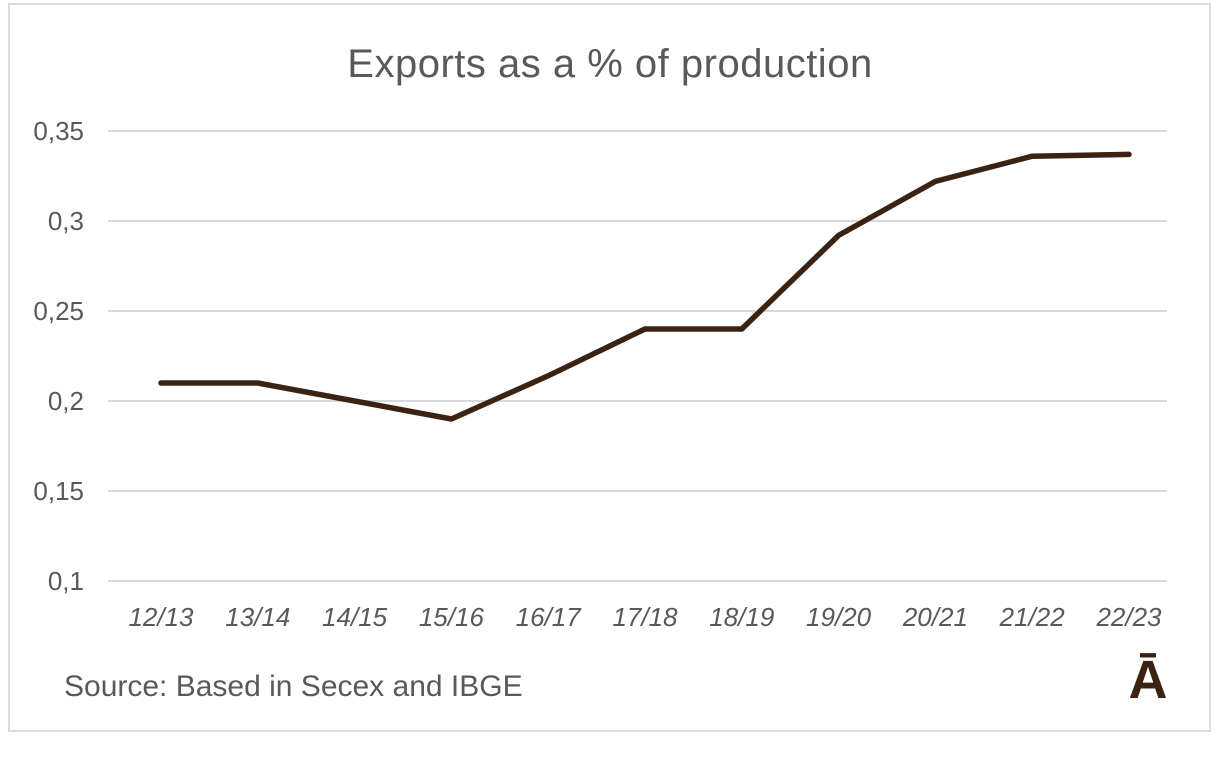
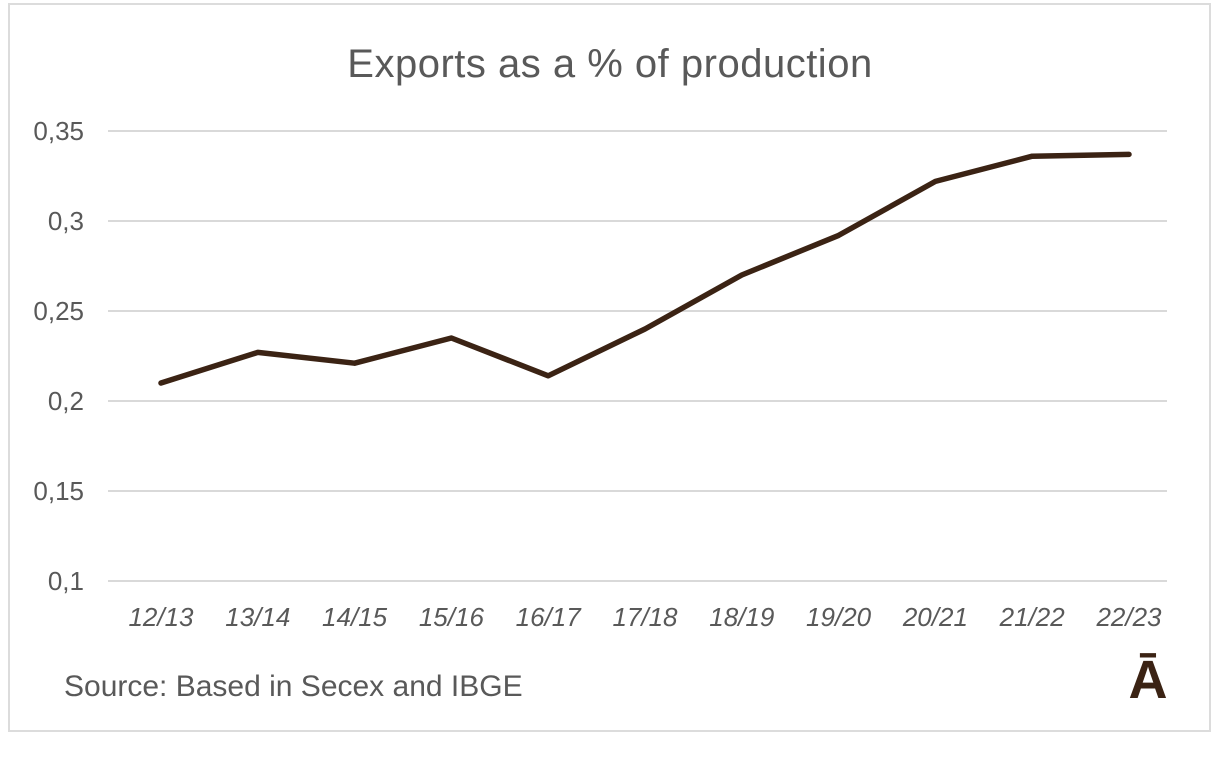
13/14: 0,21 -> 0,23
14/15: 0,20 -> 0,22
15/16: 0,19 -> 0,23
18/19: 0,24 -> 0,27
